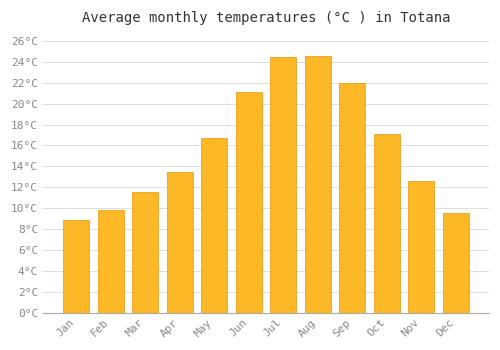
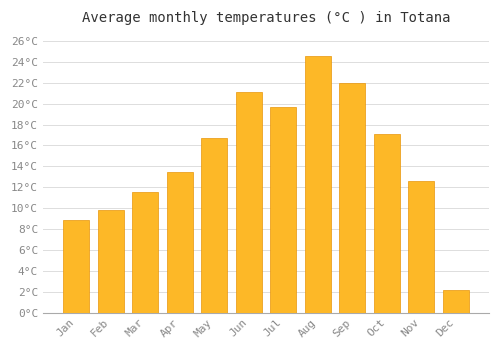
Jul: 24.5°C -> 19.7°C
Dec: 9.5°C -> 2.2°C
